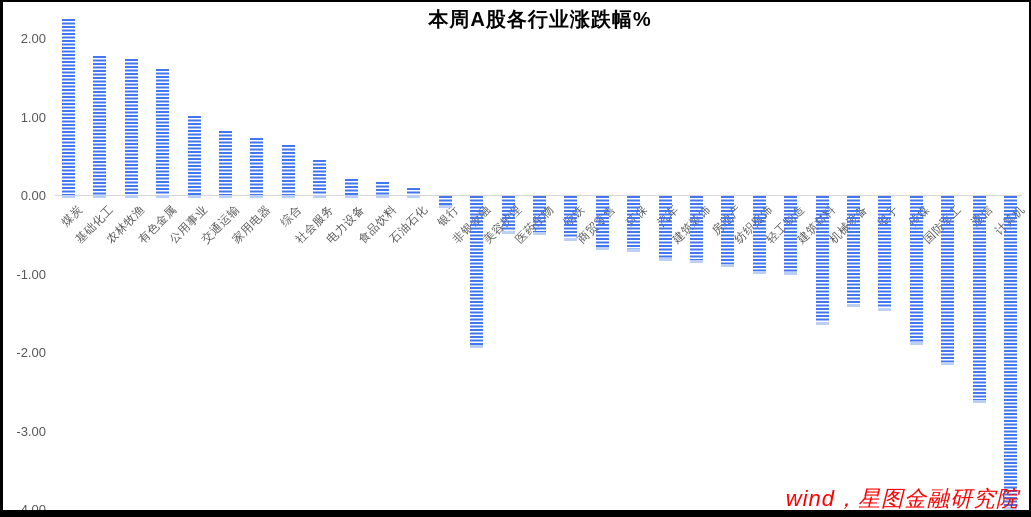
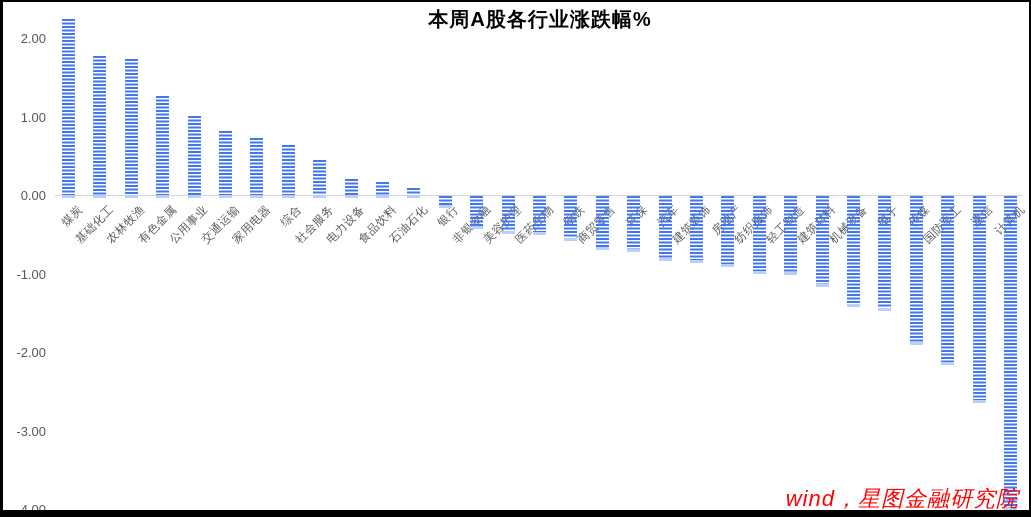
有色金属: 1.6 -> 1.3
非银金融: -1.9 -> -0.4
建筑材料: -1.6 -> -1.1
